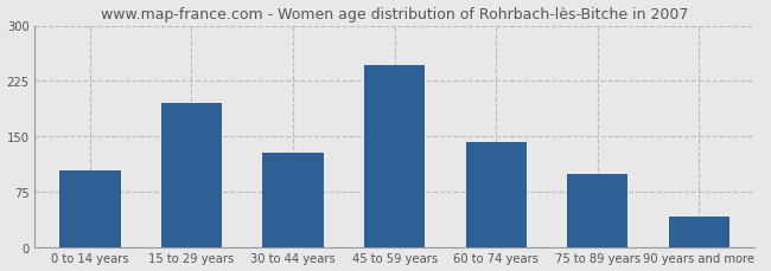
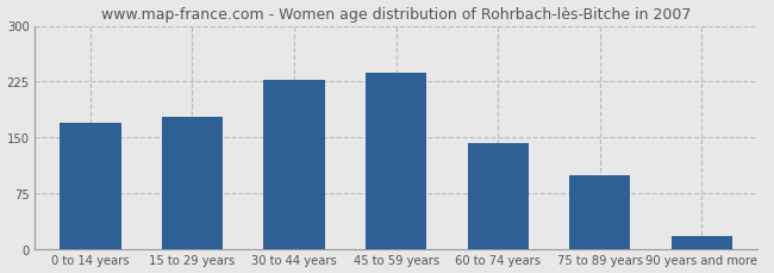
0 to 14 years: 104 -> 170
15 to 29 years: 196 -> 178
30 to 44 years: 128 -> 228
45 to 59 years: 246 -> 237
90 years and more: 42 -> 18
